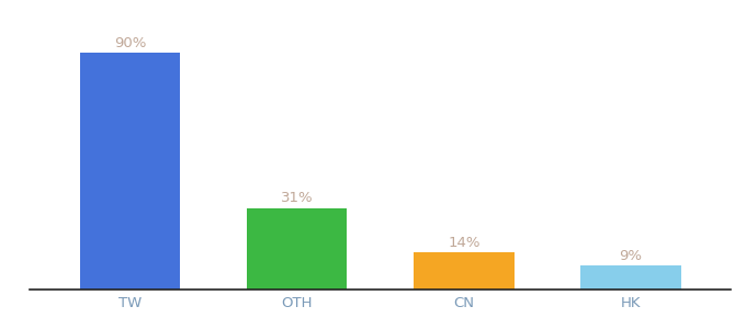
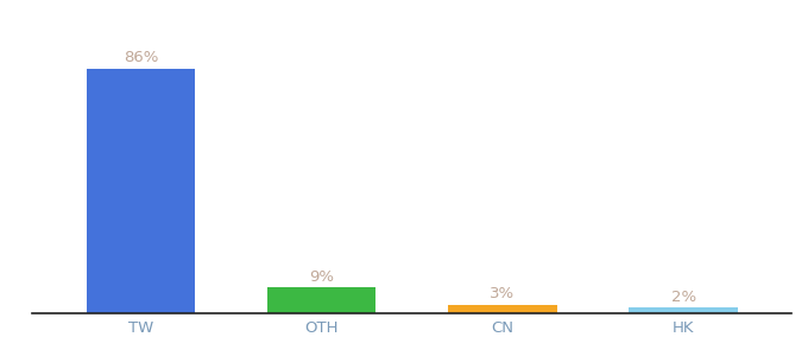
TW: 90% -> 86%
OTH: 31% -> 9%
CN: 14% -> 3%
HK: 9% -> 2%
